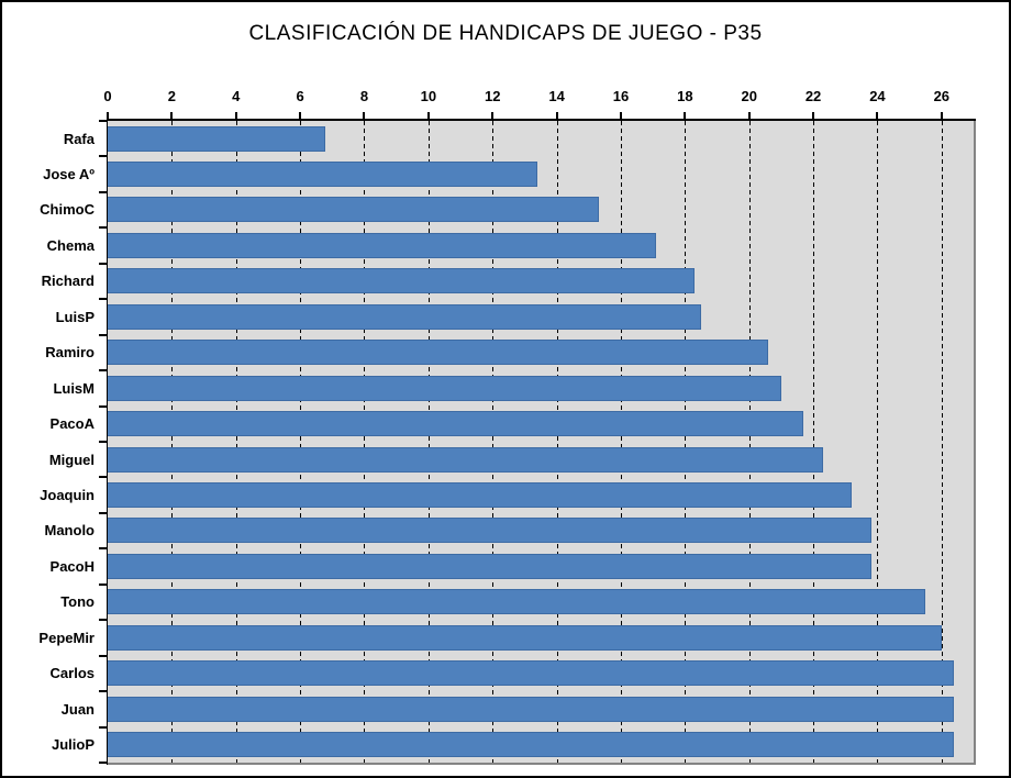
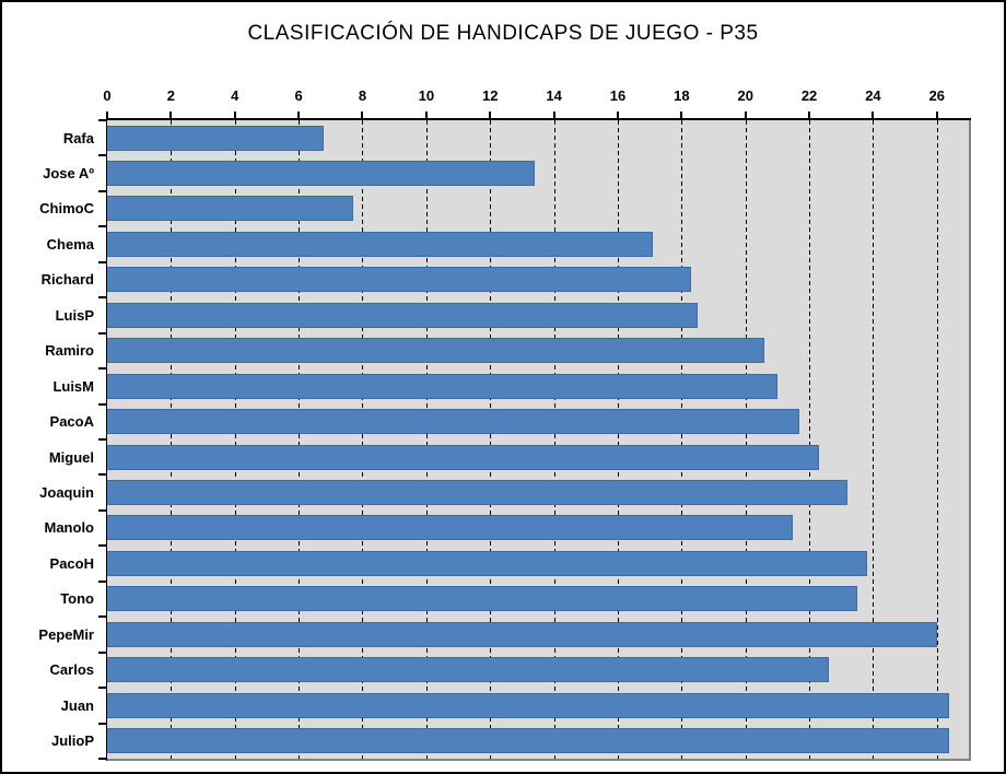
ChimoC: 15.3 -> 7.7
Manolo: 23.8 -> 21.5
Tono: 25.5 -> 23.5
Carlos: 26.4 -> 22.6
